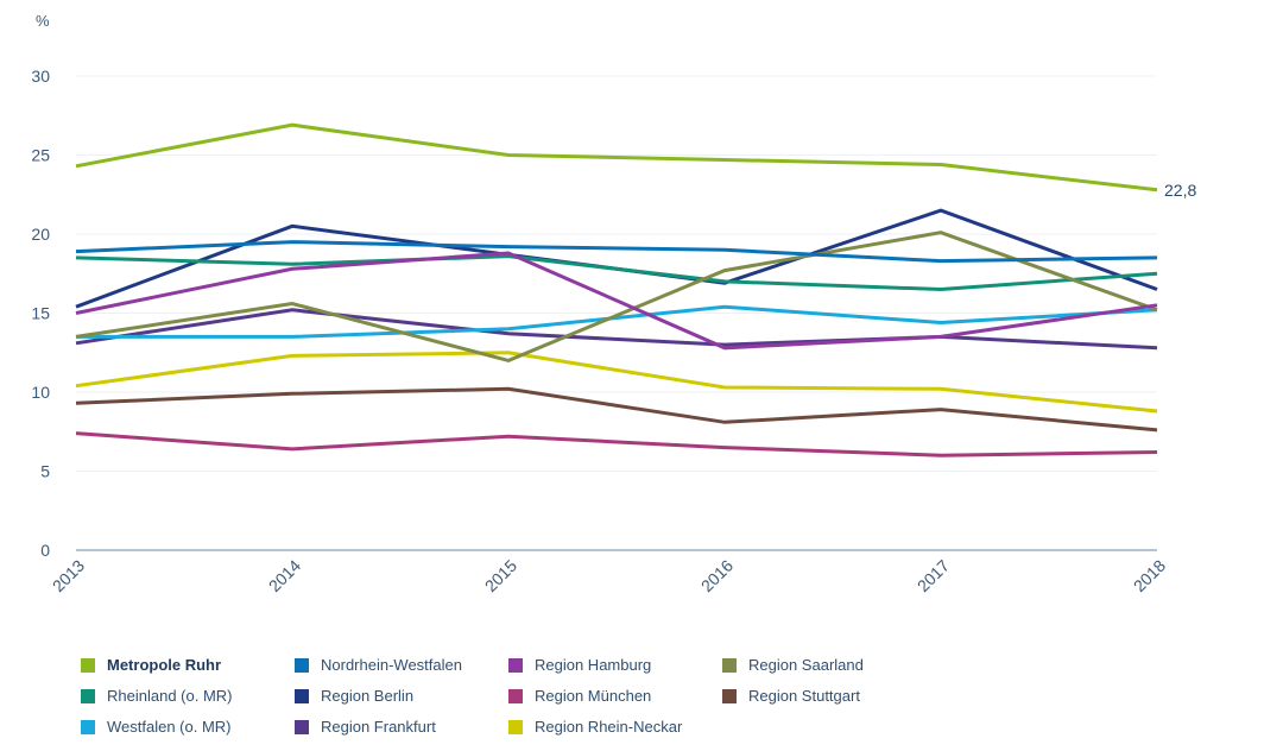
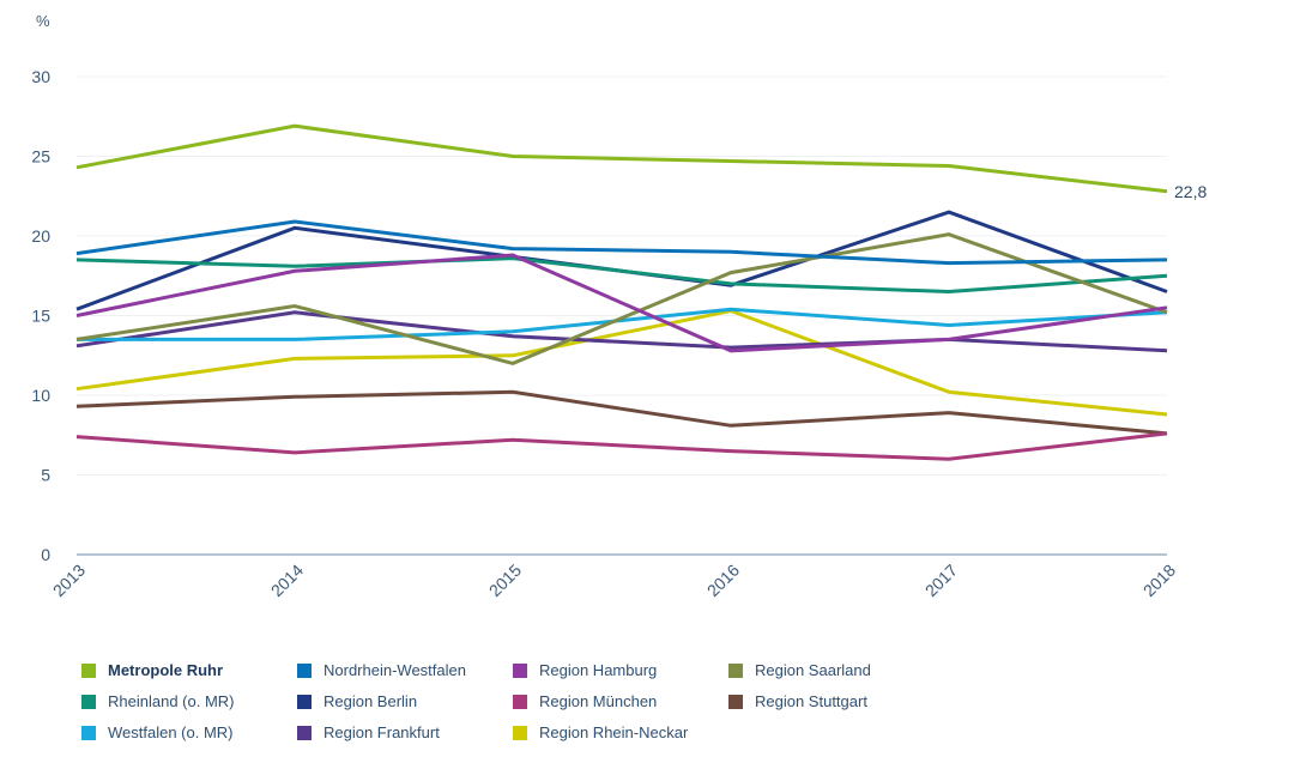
Nordrhein-Westfalen/2014: 19.5 -> 20.9
Region Rhein-Neckar/2016: 10.3 -> 15.3
Region München/2018: 6.2 -> 7.6
